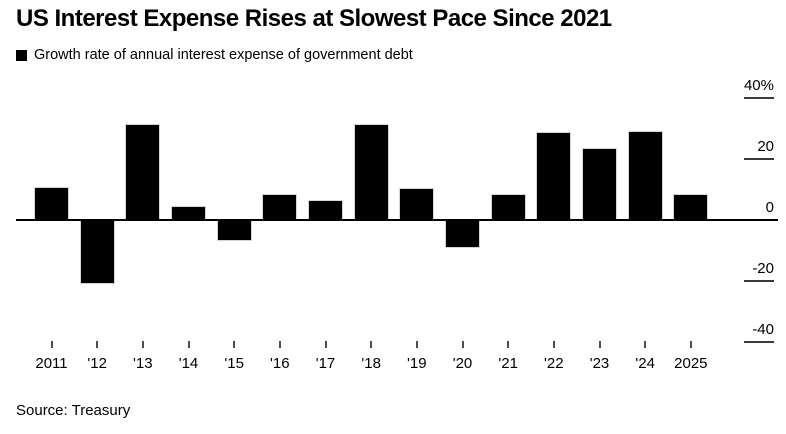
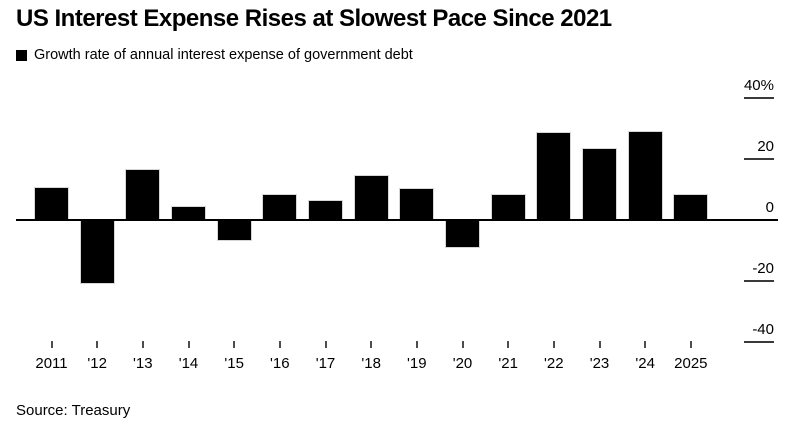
'13: 31% -> 16%
'18: 31% -> 14%
